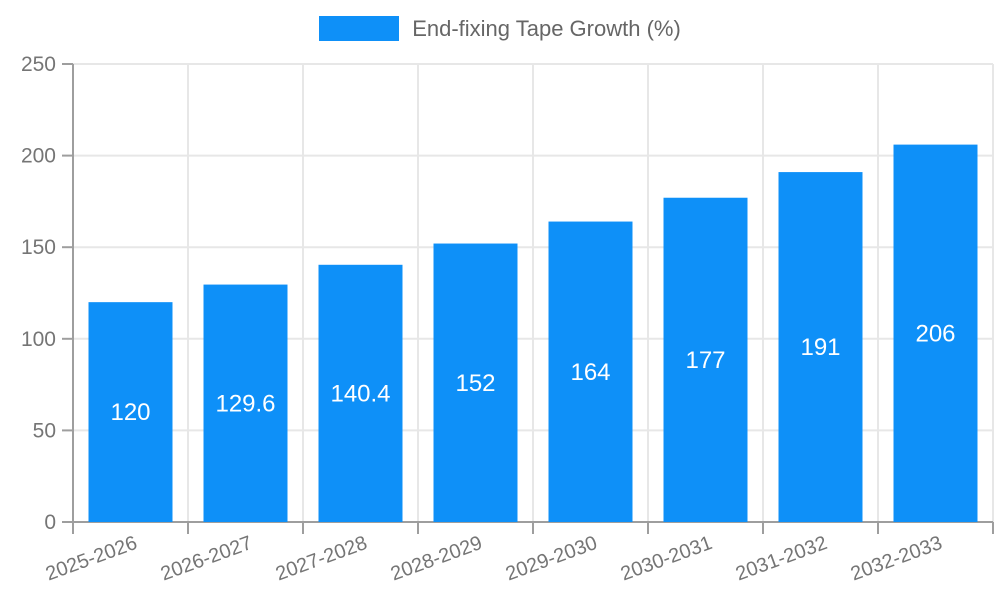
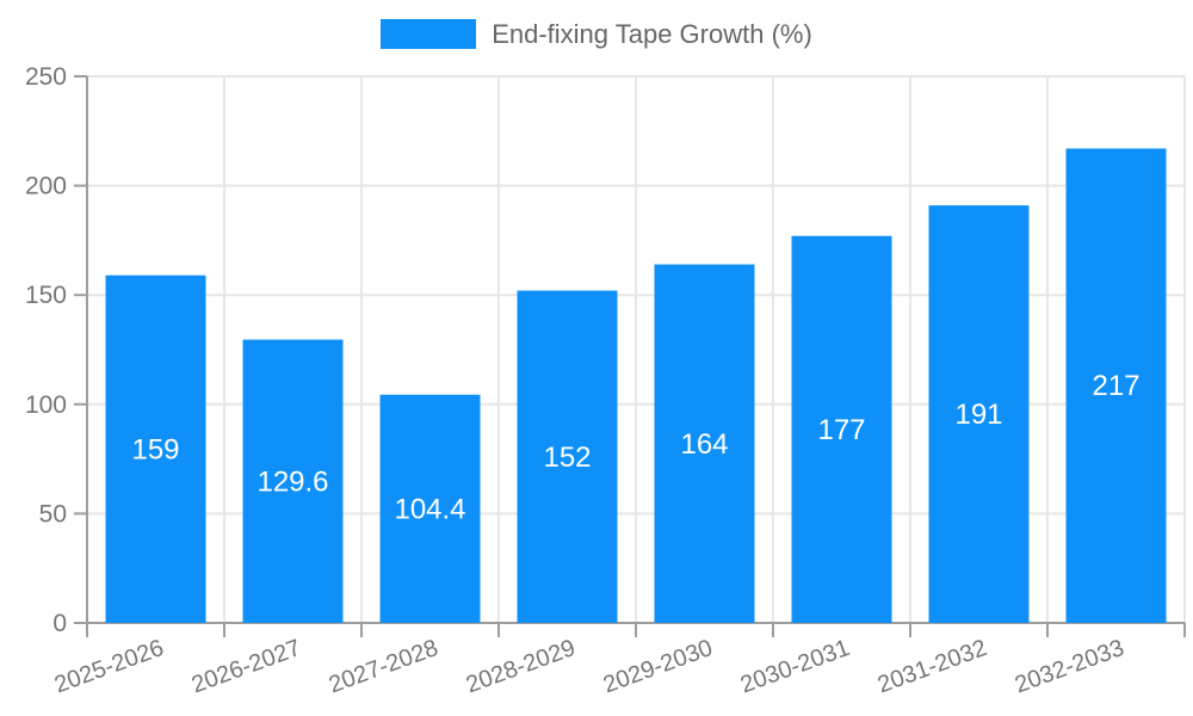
2025-2026: 120 -> 159
2027-2028: 140.4 -> 104.4
2032-2033: 206 -> 217
